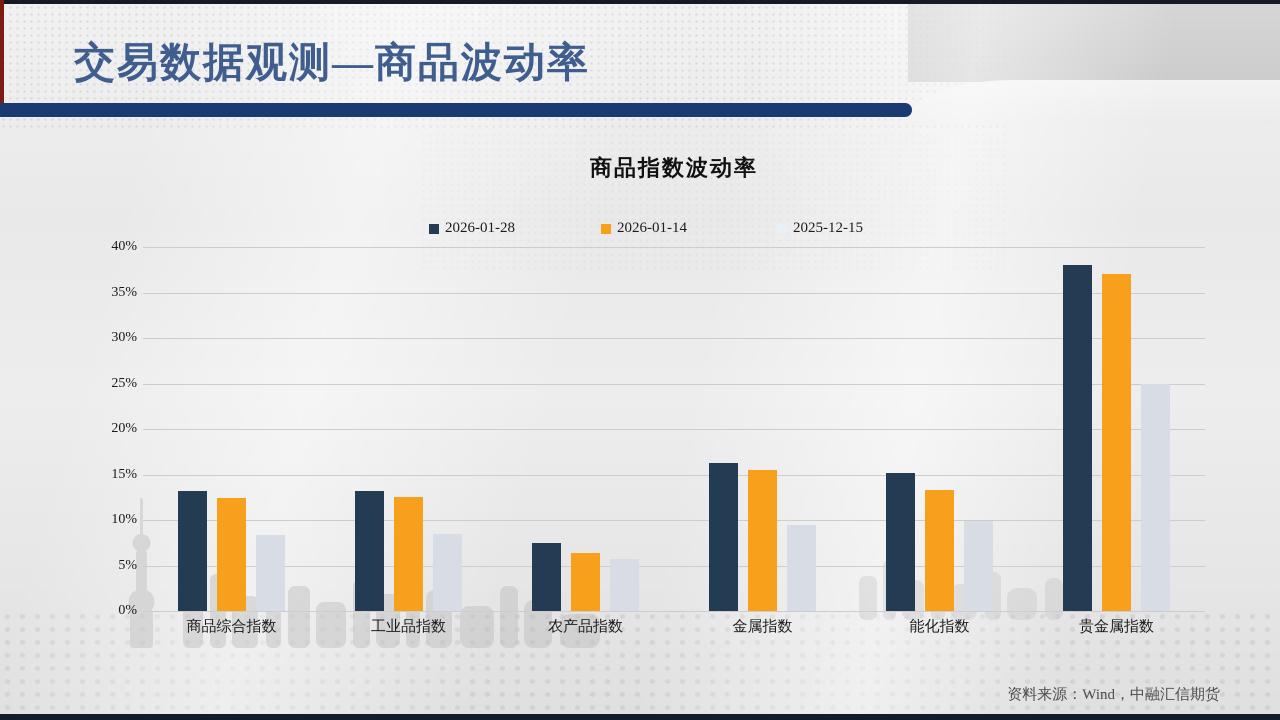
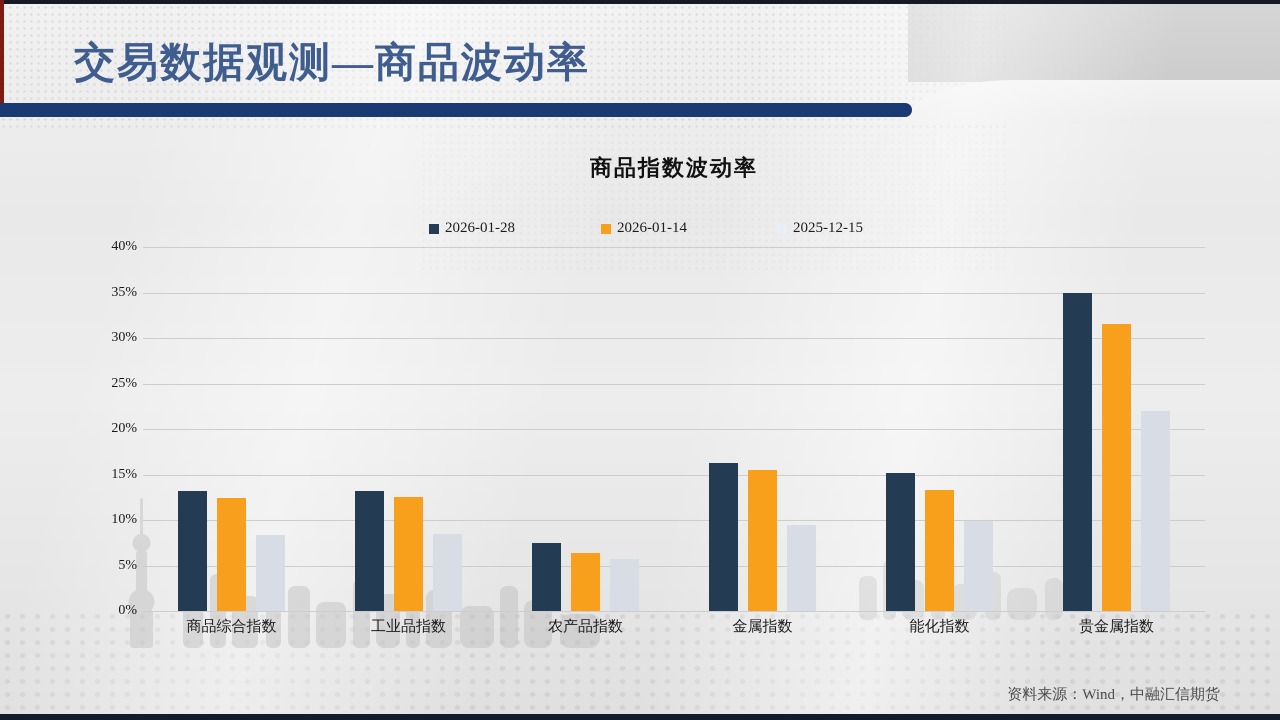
2026-01-28/贵金属指数: 38% -> 35%
2026-01-14/贵金属指数: 37% -> 32%
2025-12-15/贵金属指数: 25% -> 22%
